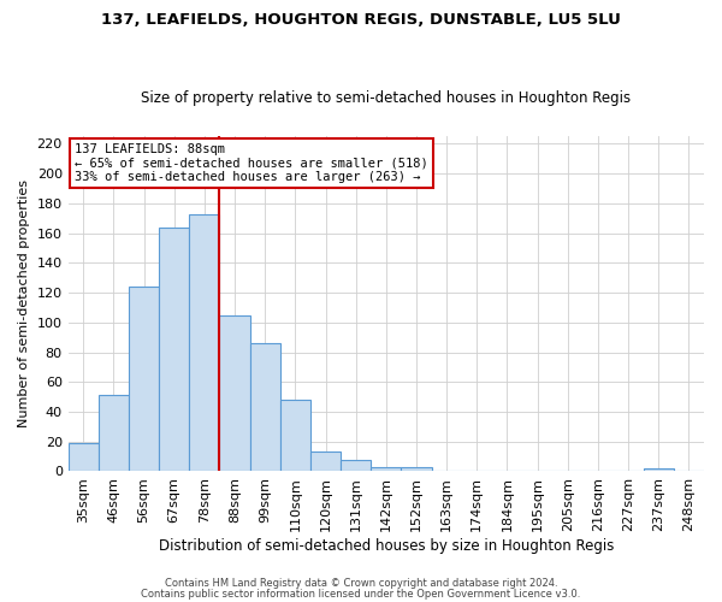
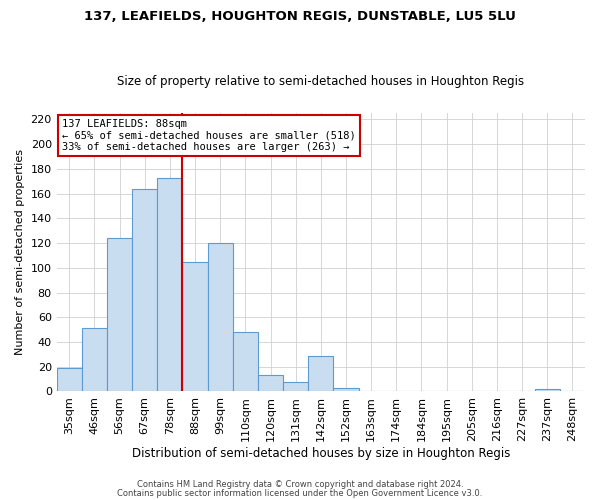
99sqm: 86 -> 120
142sqm: 3 -> 29
